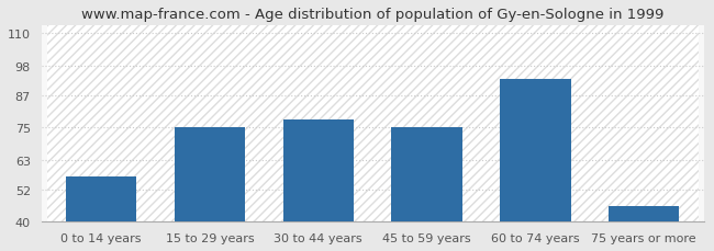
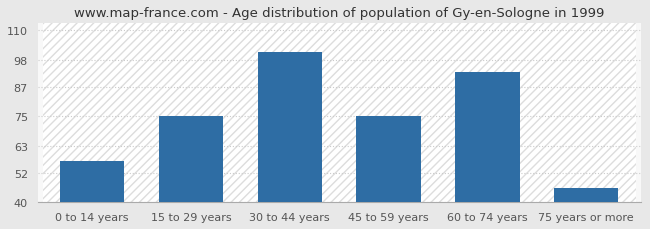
30 to 44 years: 78 -> 101
